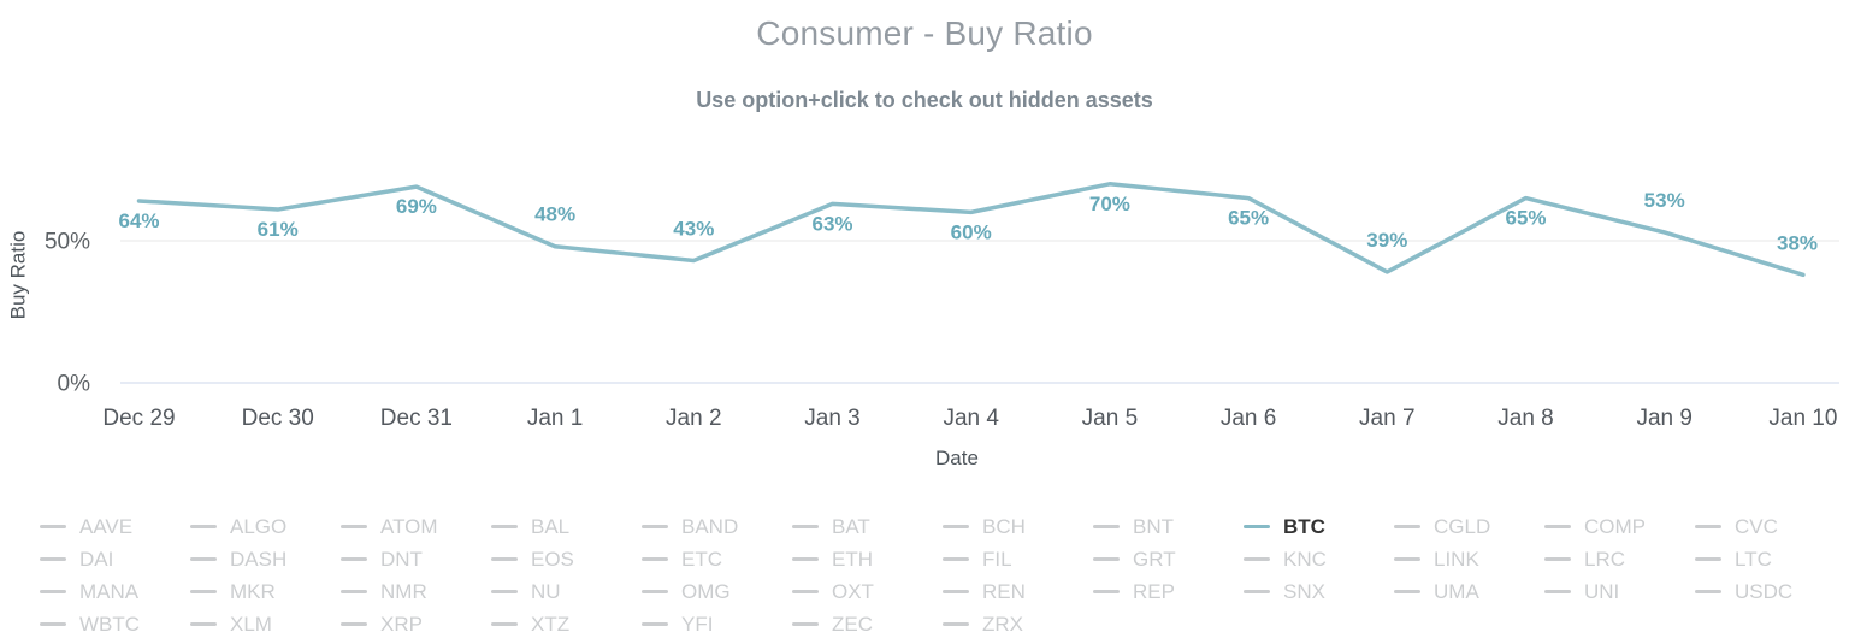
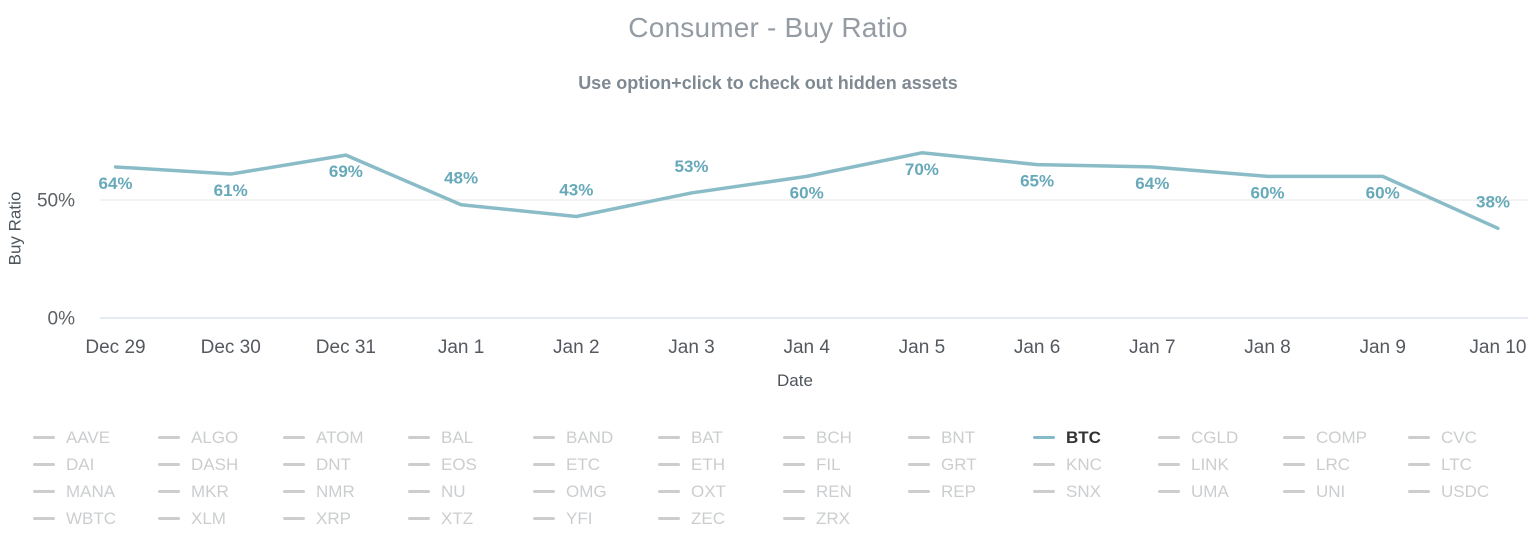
Jan 3: 63% -> 53%
Jan 7: 39% -> 64%
Jan 8: 65% -> 60%
Jan 9: 53% -> 60%
